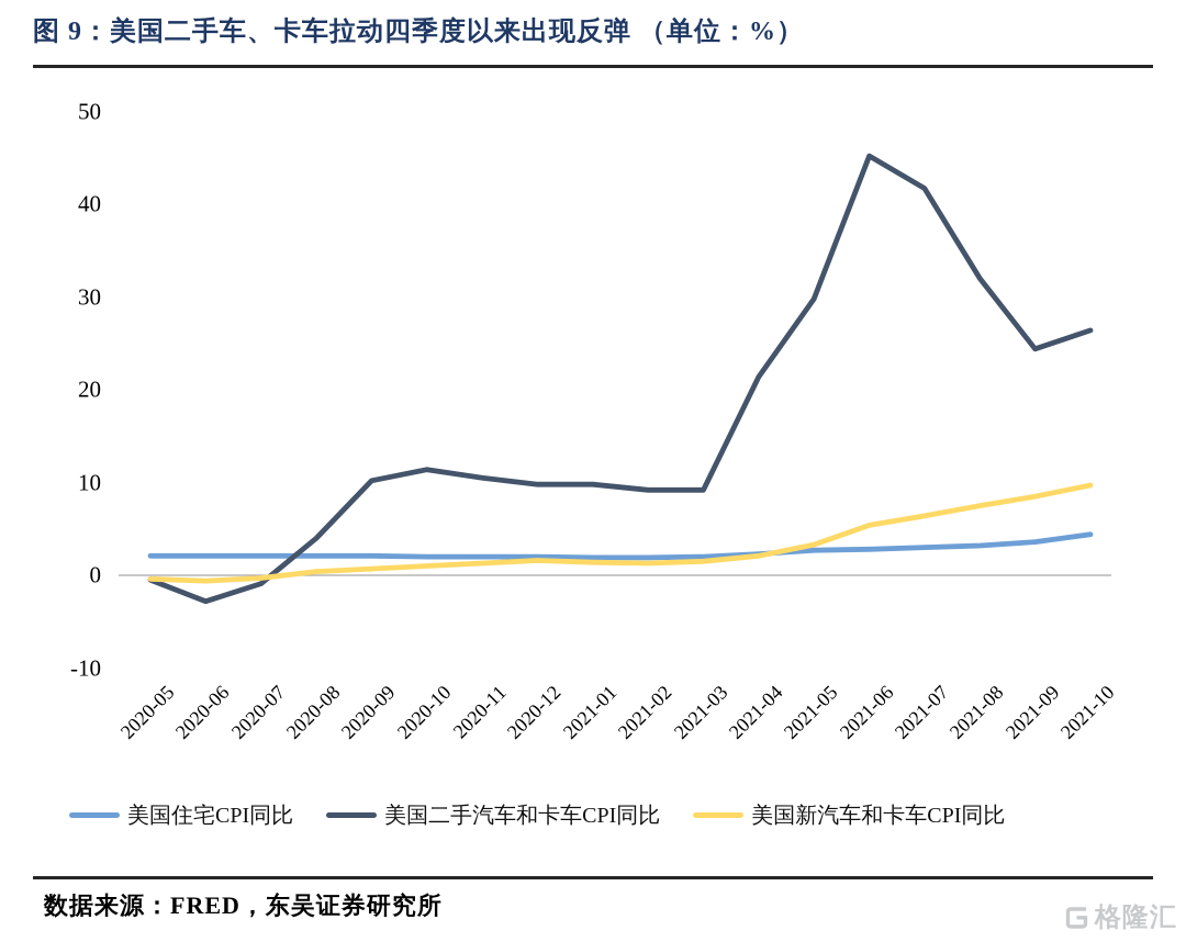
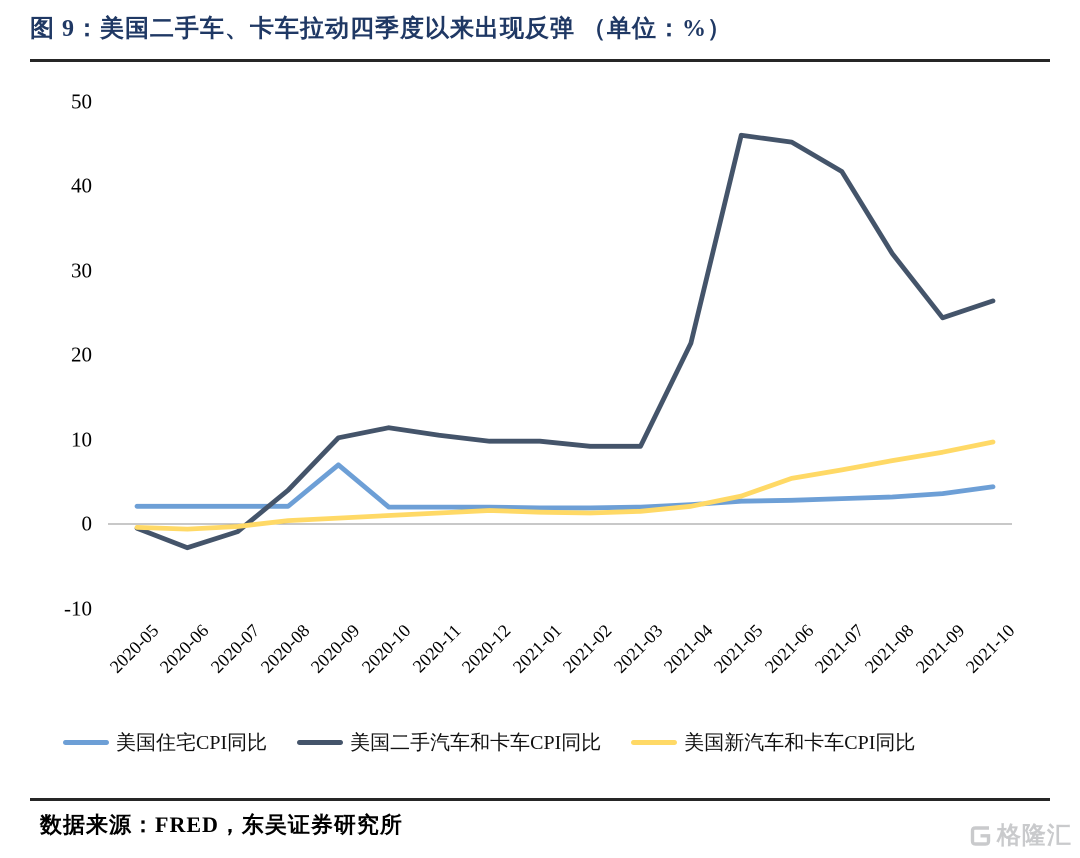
美国住宅CPI同比/2020-09: 2 -> 7
美国二手汽车和卡车CPI同比/2021-05: 30 -> 46
